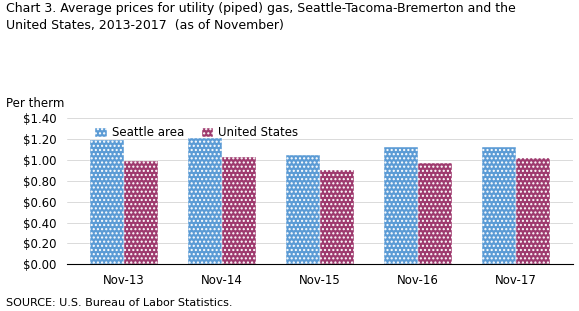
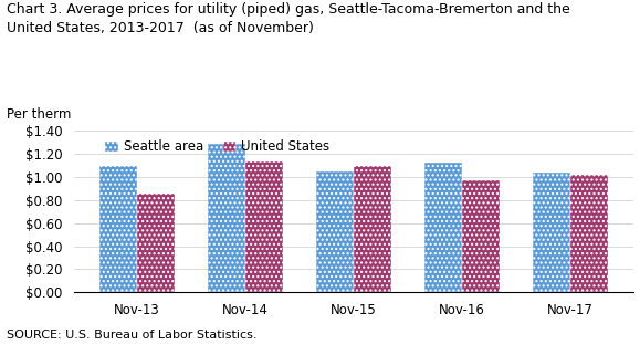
Seattle area/Nov-13: $1.19 -> $1.10
United States/Nov-13: $0.99 -> $0.86
Seattle area/Nov-14: $1.21 -> $1.29
United States/Nov-14: $1.03 -> $1.13
United States/Nov-15: $0.90 -> $1.10
Seattle area/Nov-17: $1.12 -> $1.04
